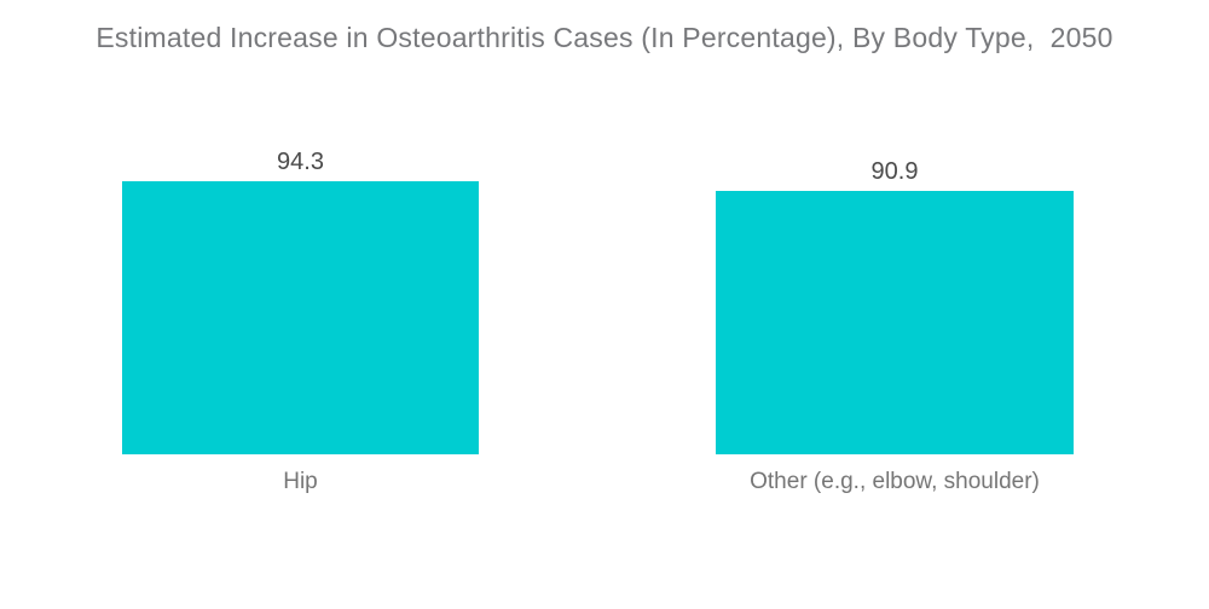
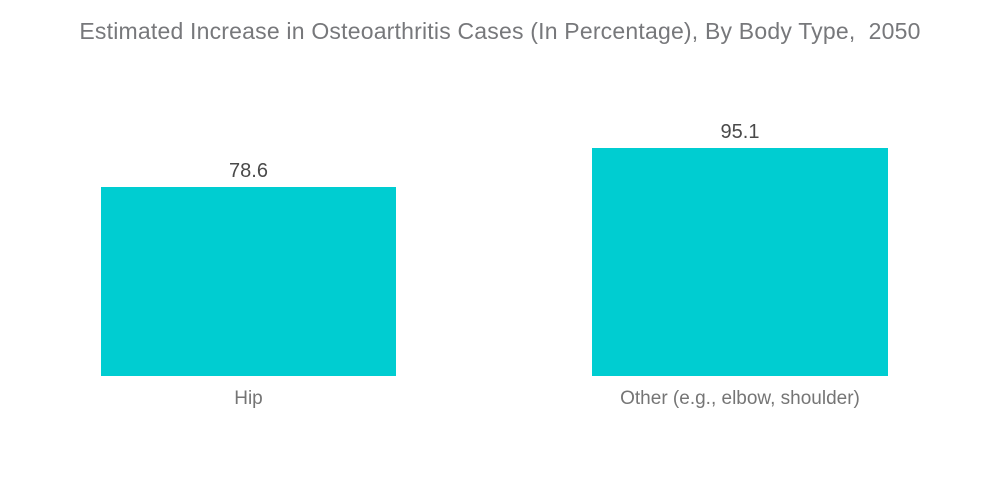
Hip: 94.3 -> 78.6
Other (e.g., elbow, shoulder): 90.9 -> 95.1
